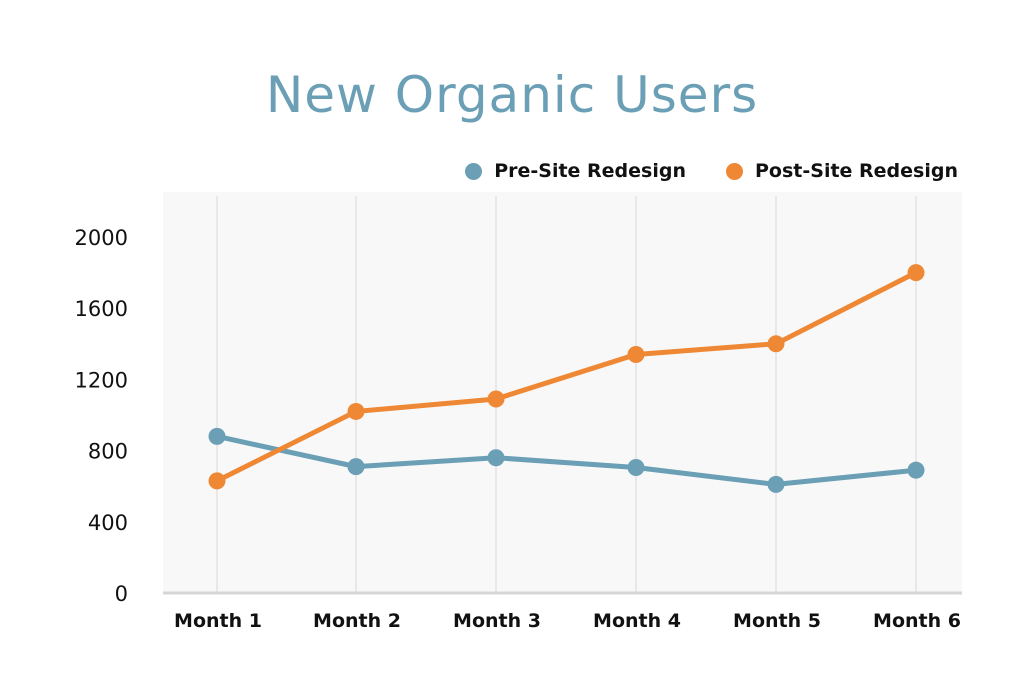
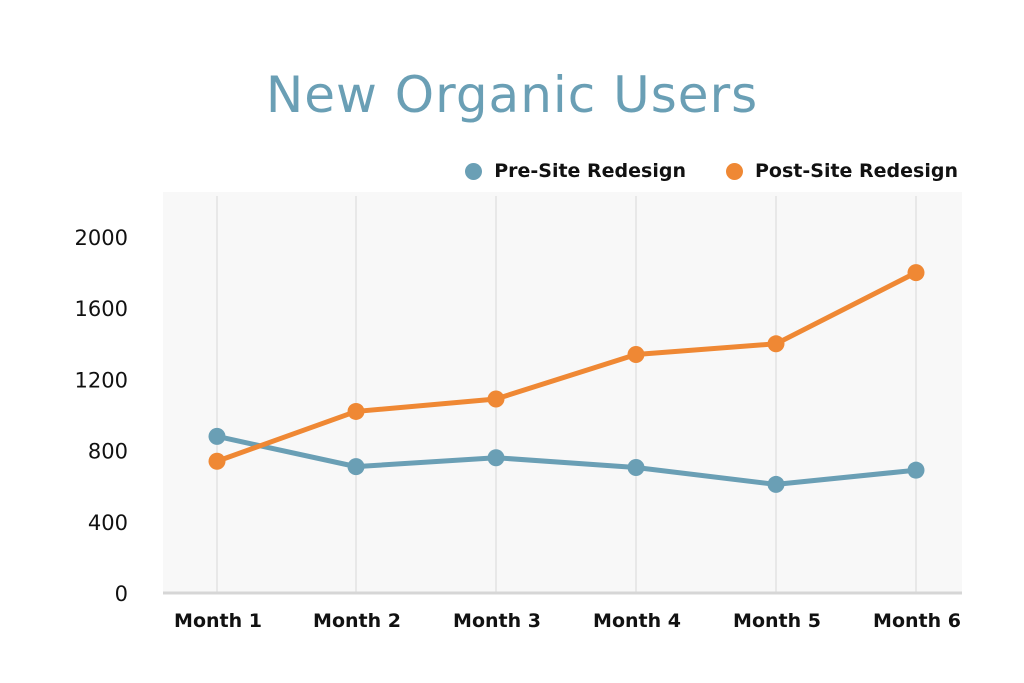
Post-Site Redesign/Month 1: 630 -> 740
